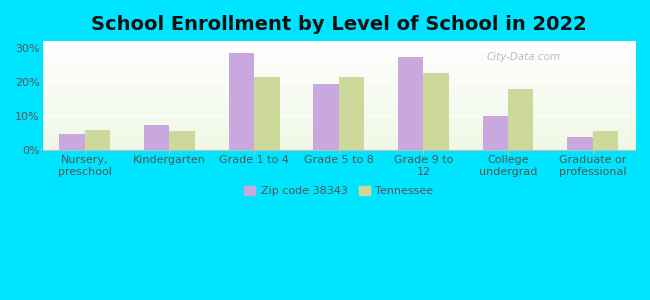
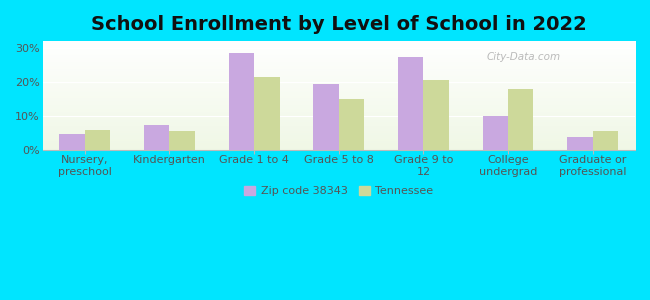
Tennessee/Grade 5 to 8: 21.5% -> 15.0%
Tennessee/Grade 9 to 12: 22.5% -> 20.5%
